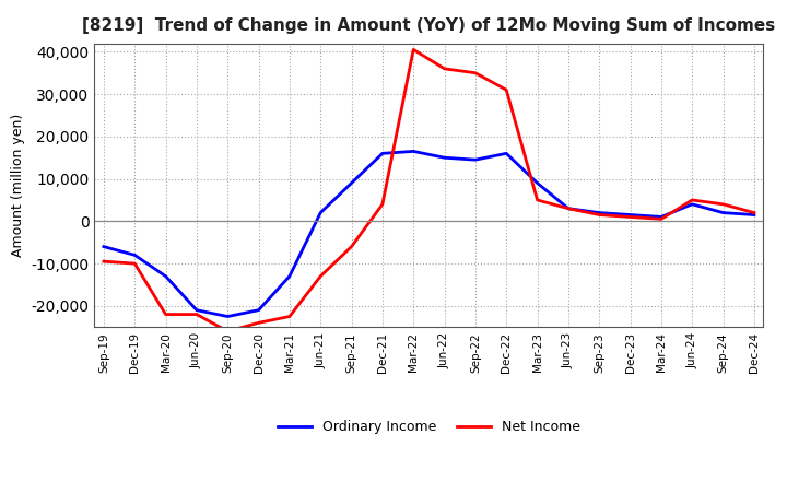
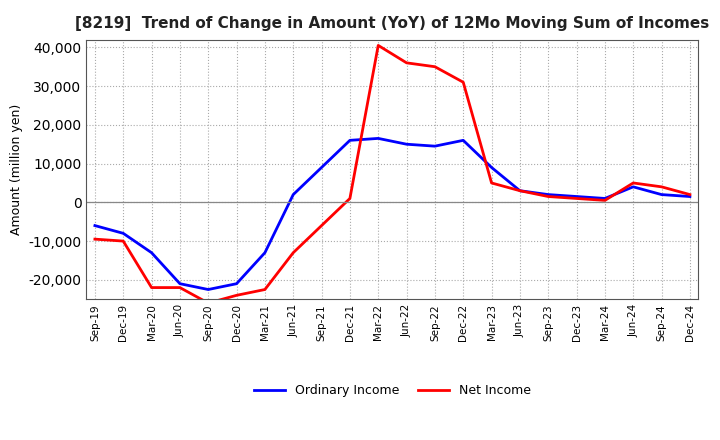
Net Income/Dec-21: 4,000 -> 1,000
